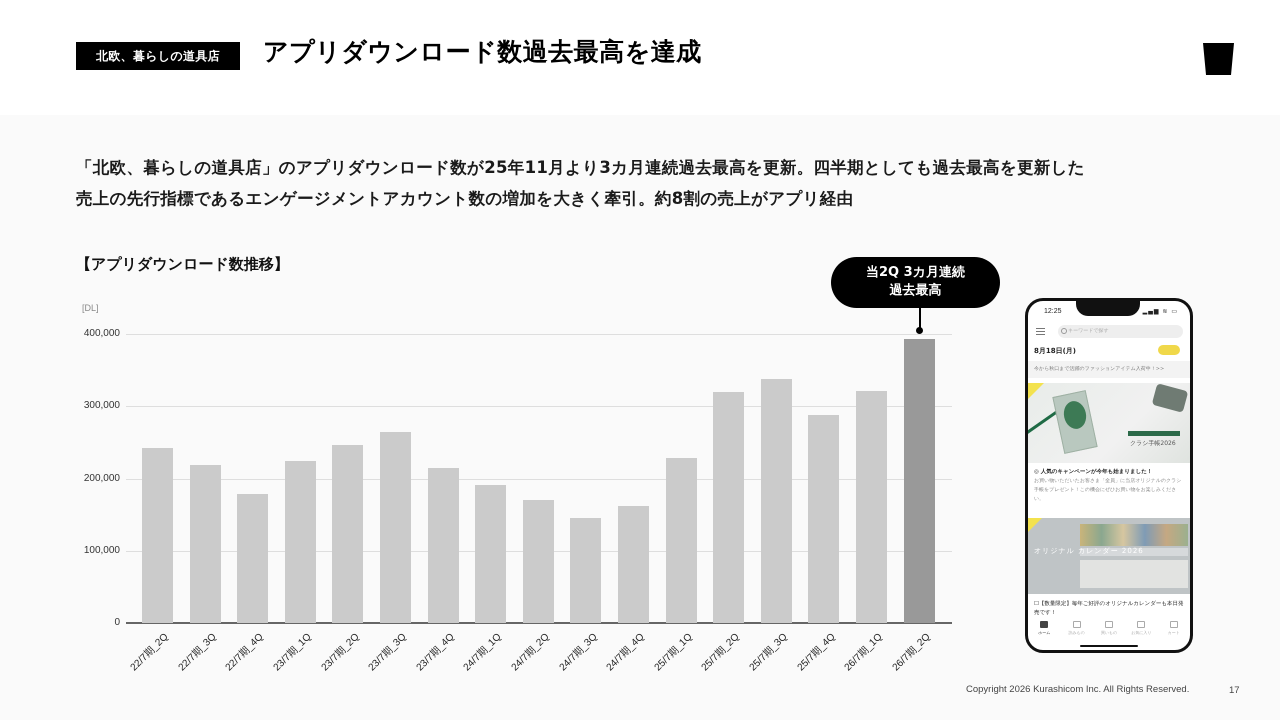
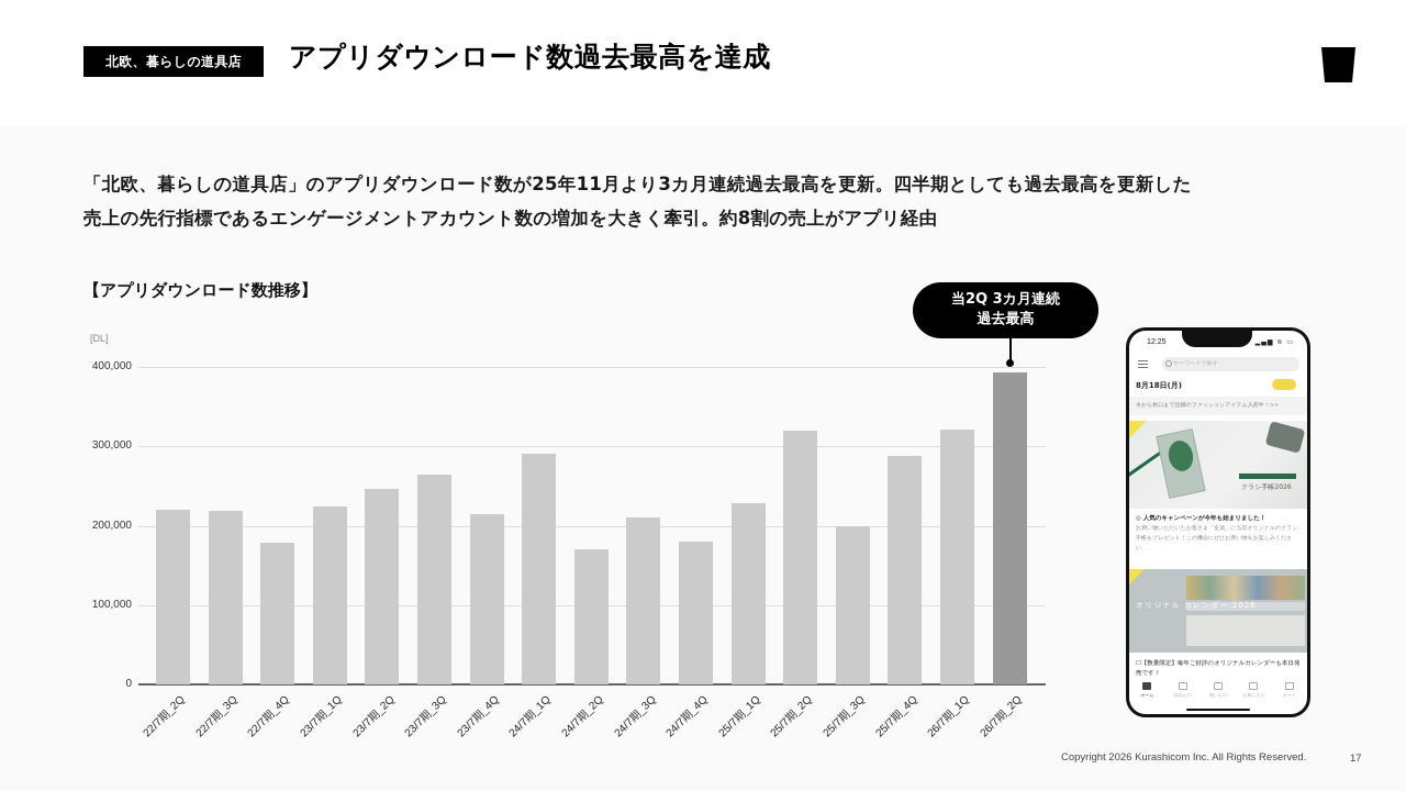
22/7期_2Q: 240000 -> 220000
24/7期_1Q: 190000 -> 290000
24/7期_3Q: 140000 -> 210000
24/7期_4Q: 160000 -> 180000
25/7期_3Q: 340000 -> 200000
